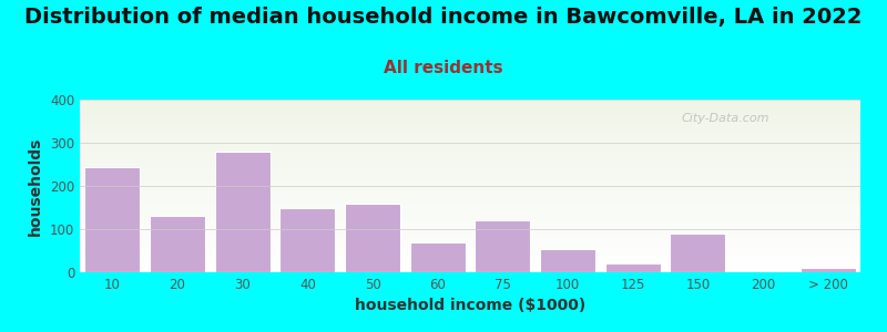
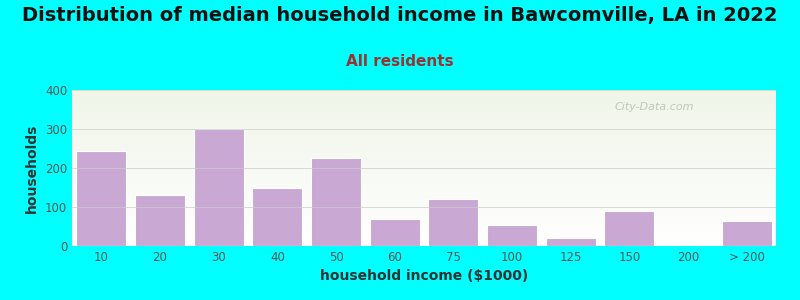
30: 280 -> 300
50: 158 -> 225
> 200: 10 -> 65
